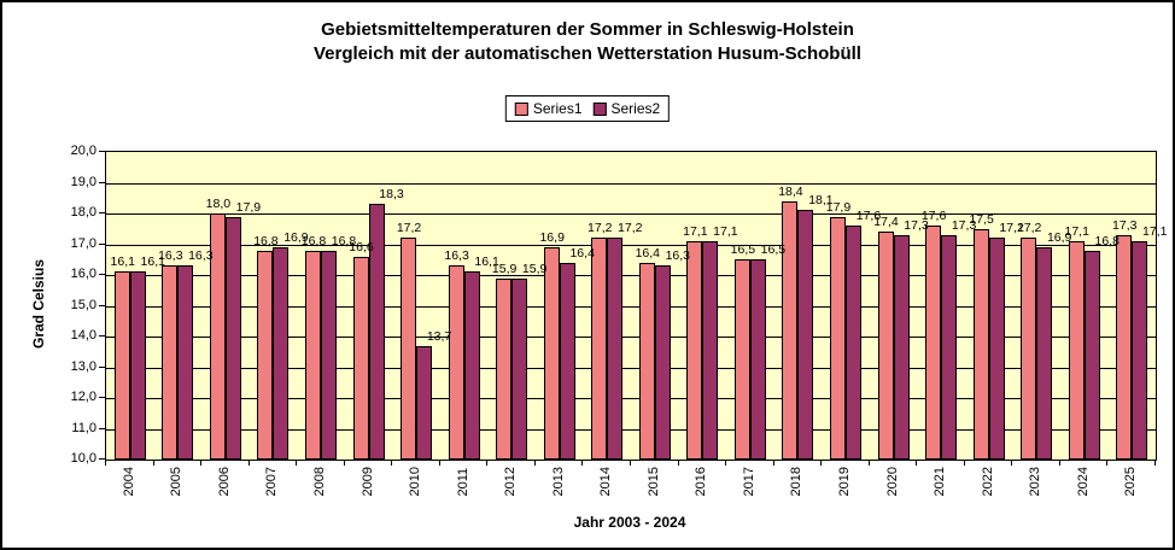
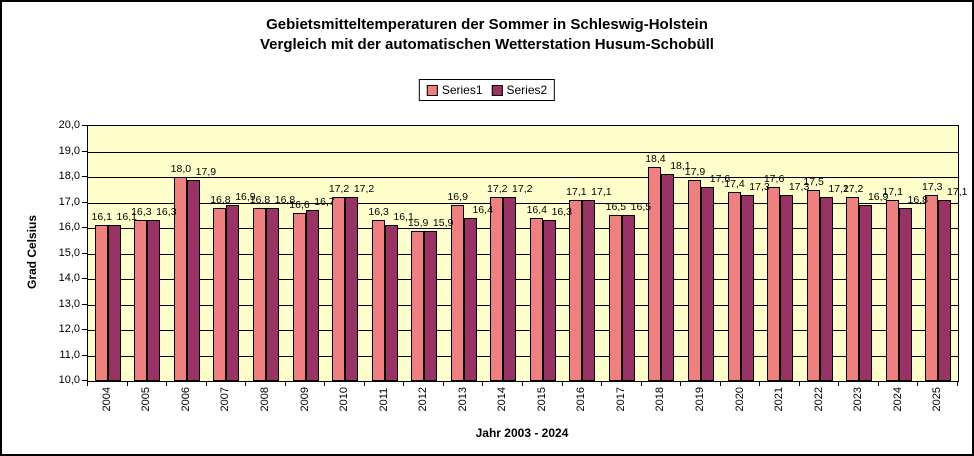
Series2/2009: 18,3 -> 16,7
Series2/2010: 13,7 -> 17,2
